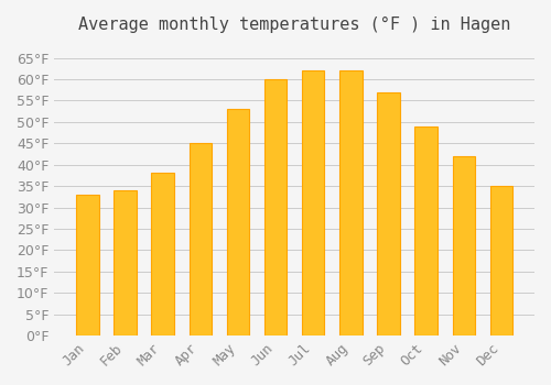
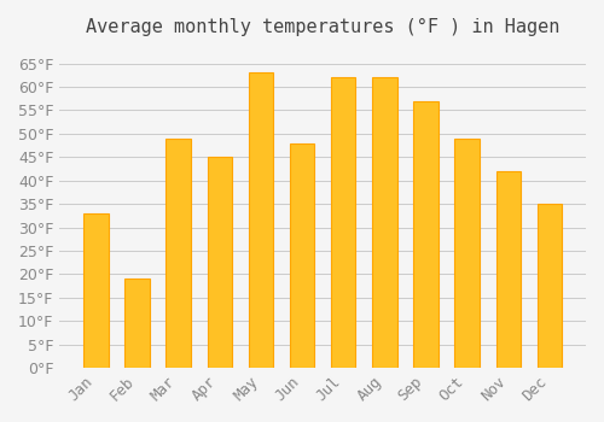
Feb: 34°F -> 19°F
Mar: 38°F -> 49°F
May: 53°F -> 63°F
Jun: 60°F -> 48°F
